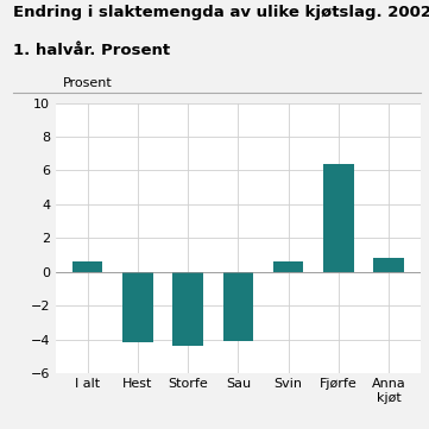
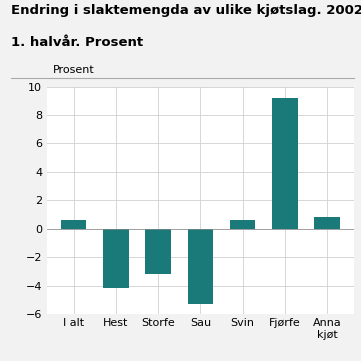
Storfe: -4.4 -> -3.2
Sau: -4.1 -> -5.3
Fjørfe: 6.4 -> 9.2
